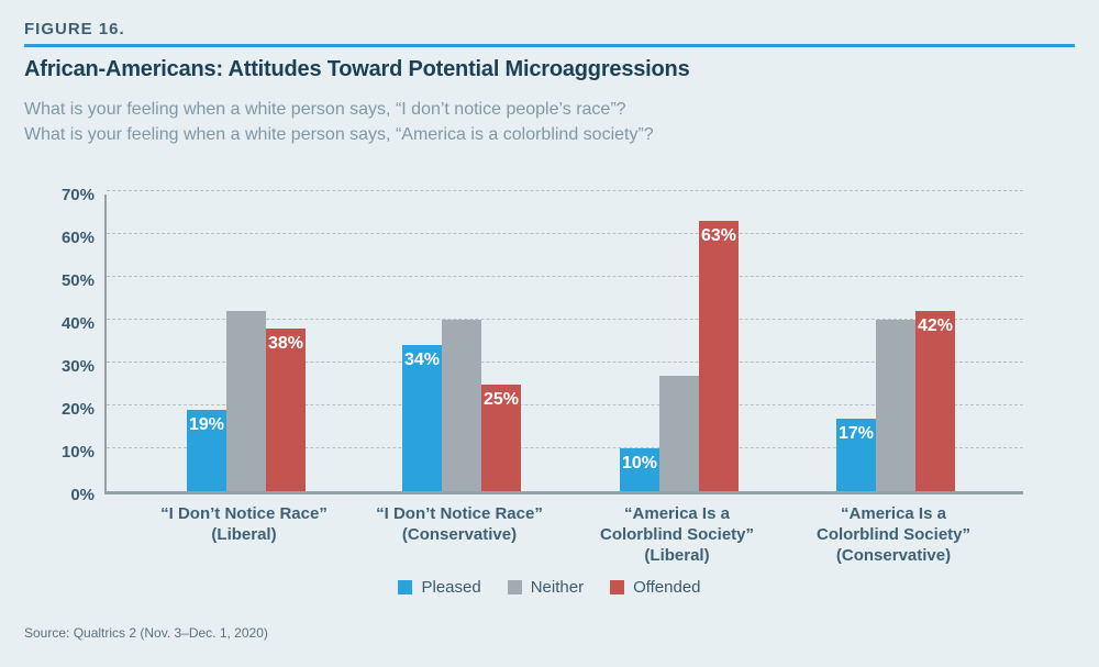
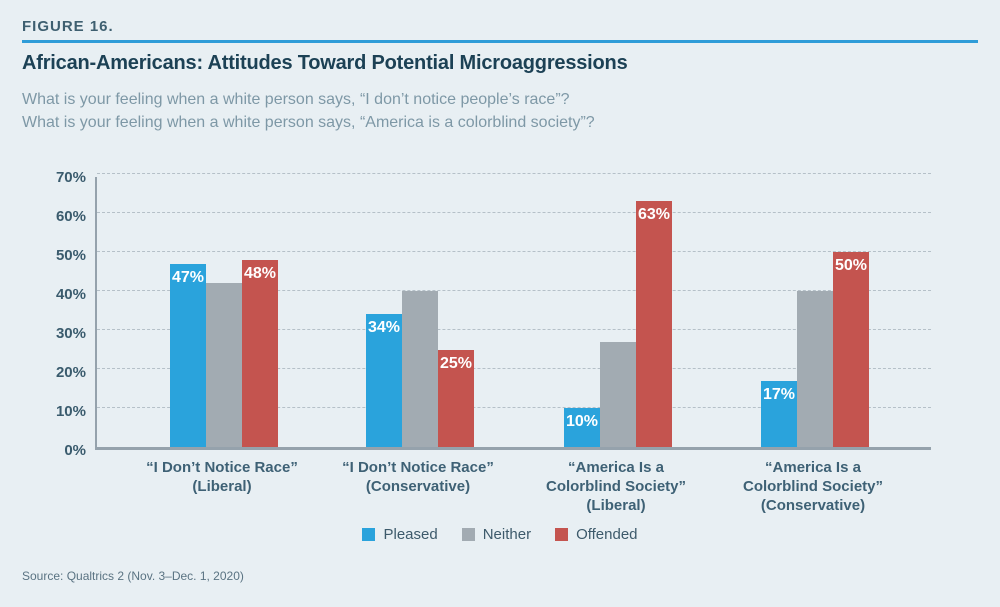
Pleased/“I Don’t Notice Race” (Liberal): 19% -> 47%
Offended/“I Don’t Notice Race” (Liberal): 38% -> 48%
Offended/“America Is a Colorblind Society” (Conservative): 42% -> 50%
